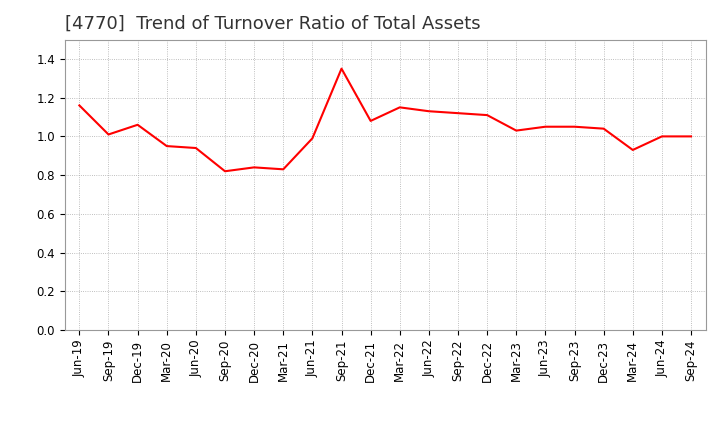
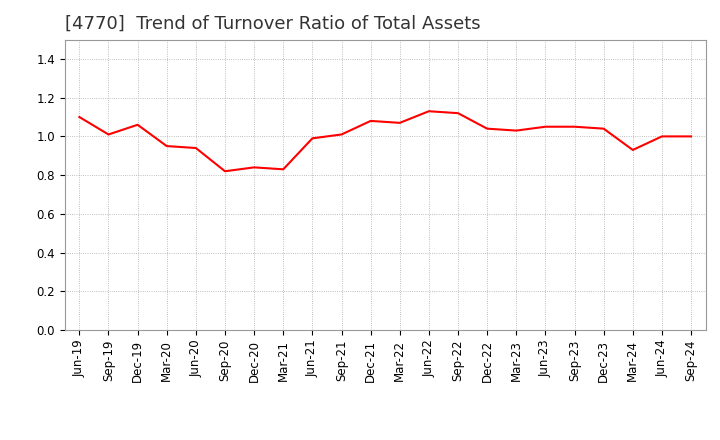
Jun-19: 1.16 -> 1.10
Sep-21: 1.35 -> 1.01
Mar-22: 1.15 -> 1.07
Dec-22: 1.11 -> 1.04
